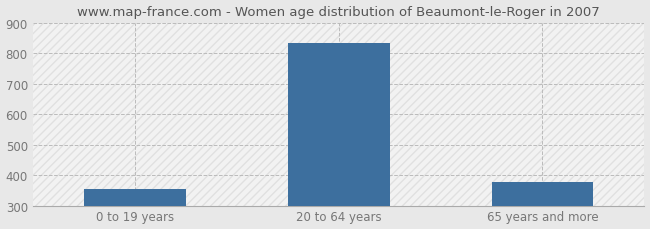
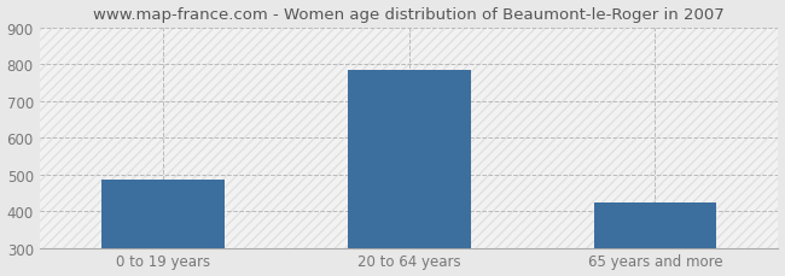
0 to 19 years: 355 -> 485
20 to 64 years: 835 -> 785
65 years and more: 378 -> 425
